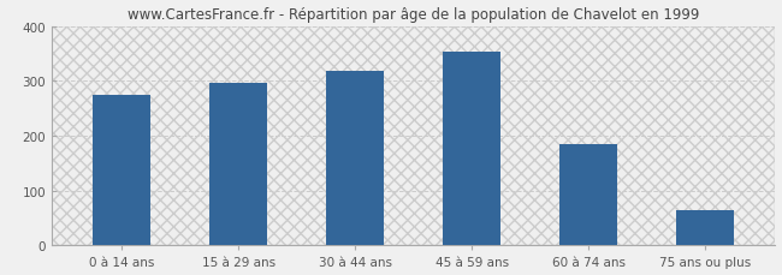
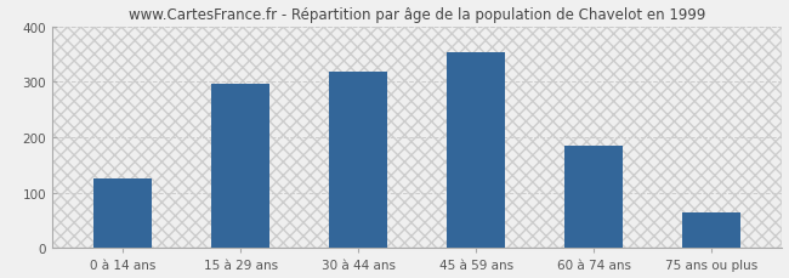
0 à 14 ans: 275 -> 125
